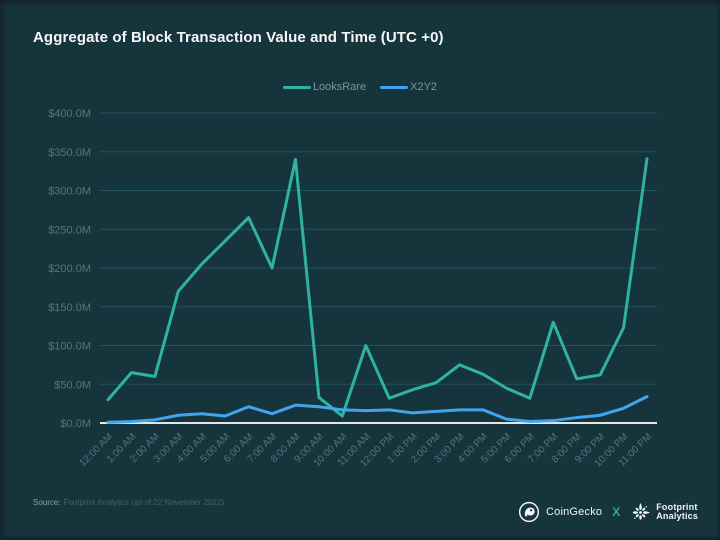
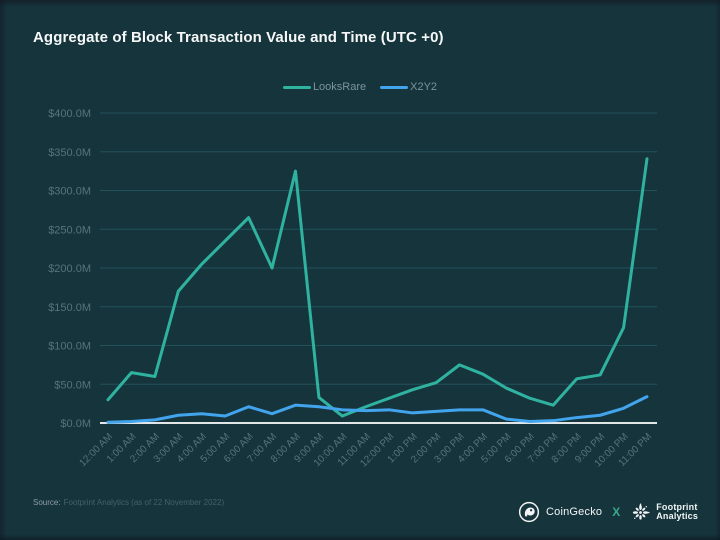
LooksRare/8:00 AM: $340M -> $320M
LooksRare/11:00 AM: $100M -> $20M
LooksRare/7:00 PM: $130M -> $20M
